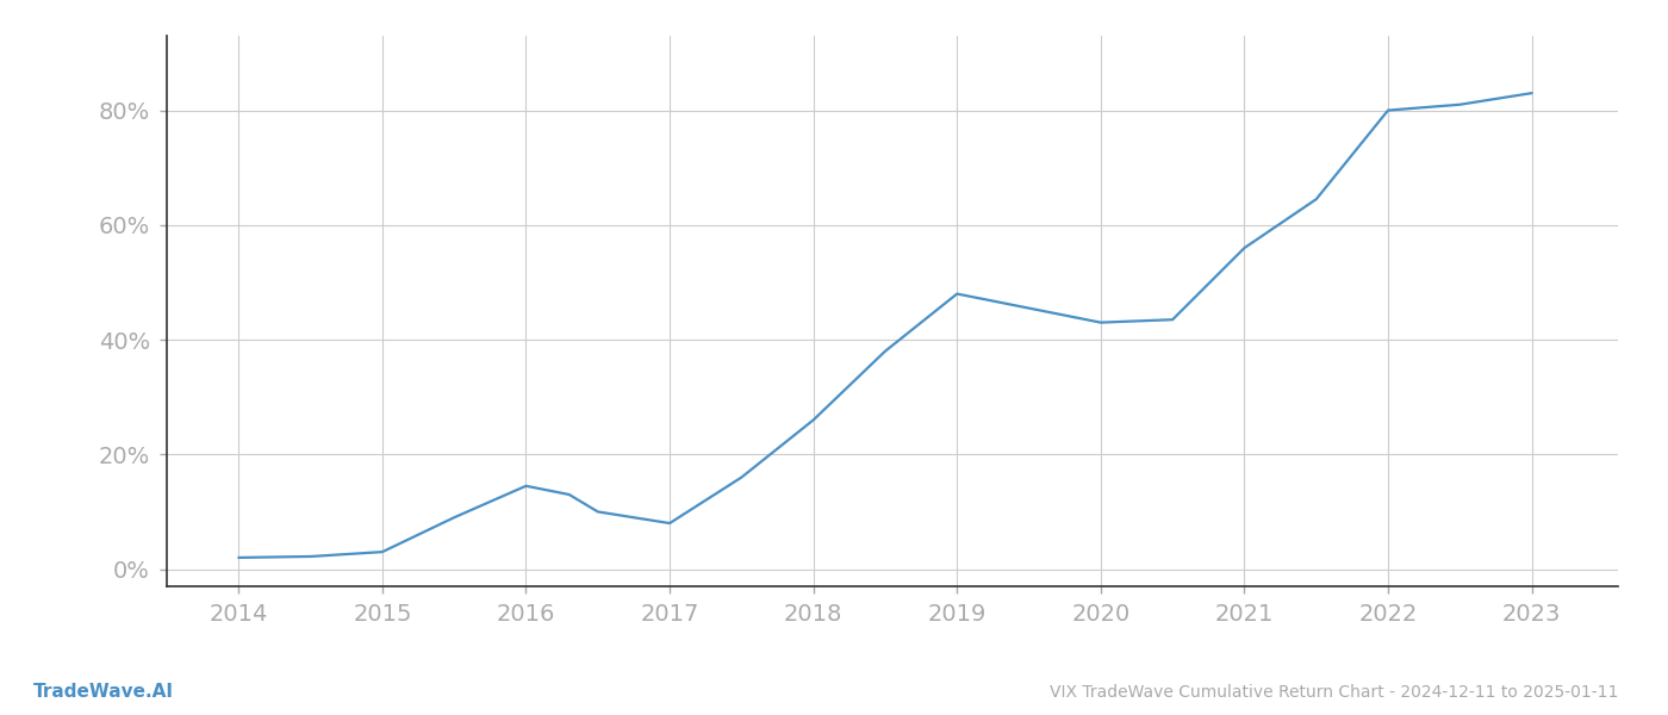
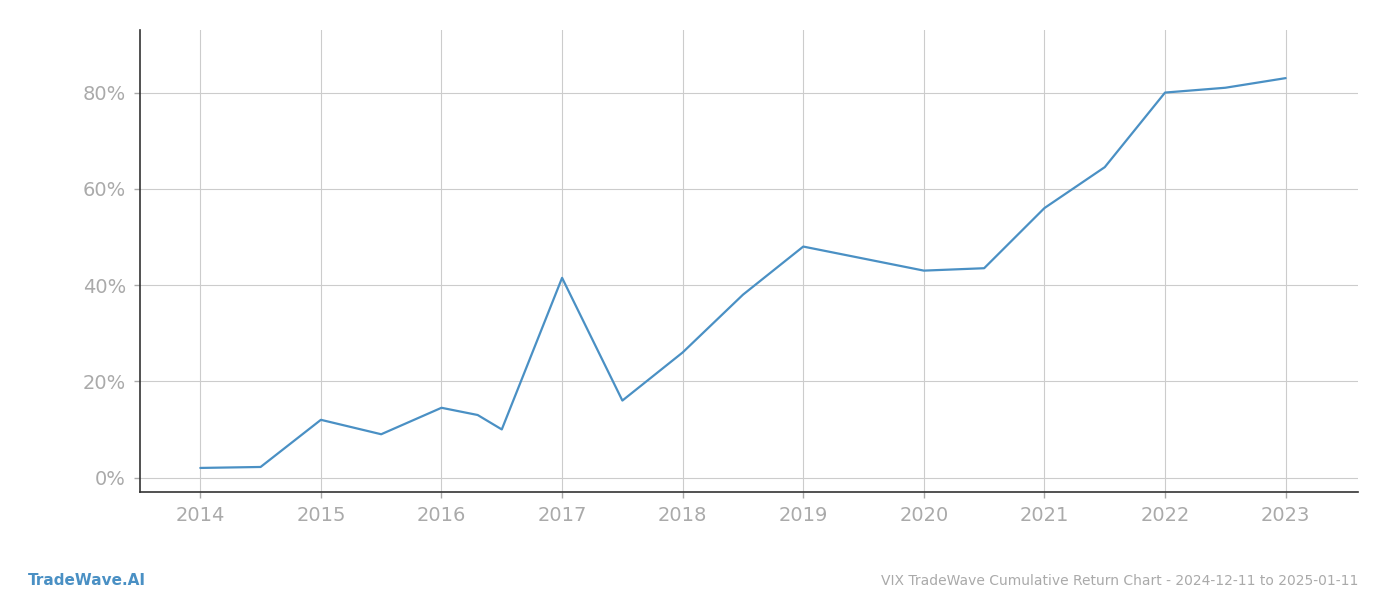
2015: 3.0% -> 12.0%
2017: 8.0% -> 41.5%
